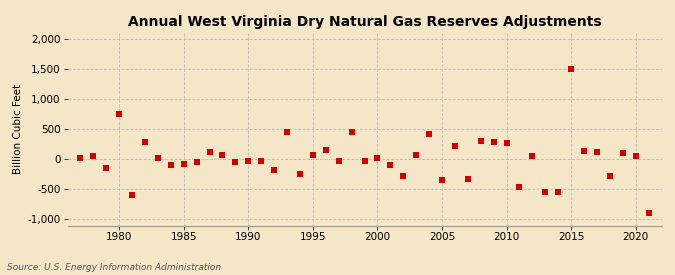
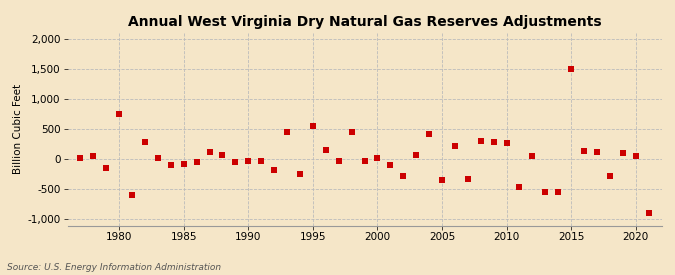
1995: 80 -> 560
